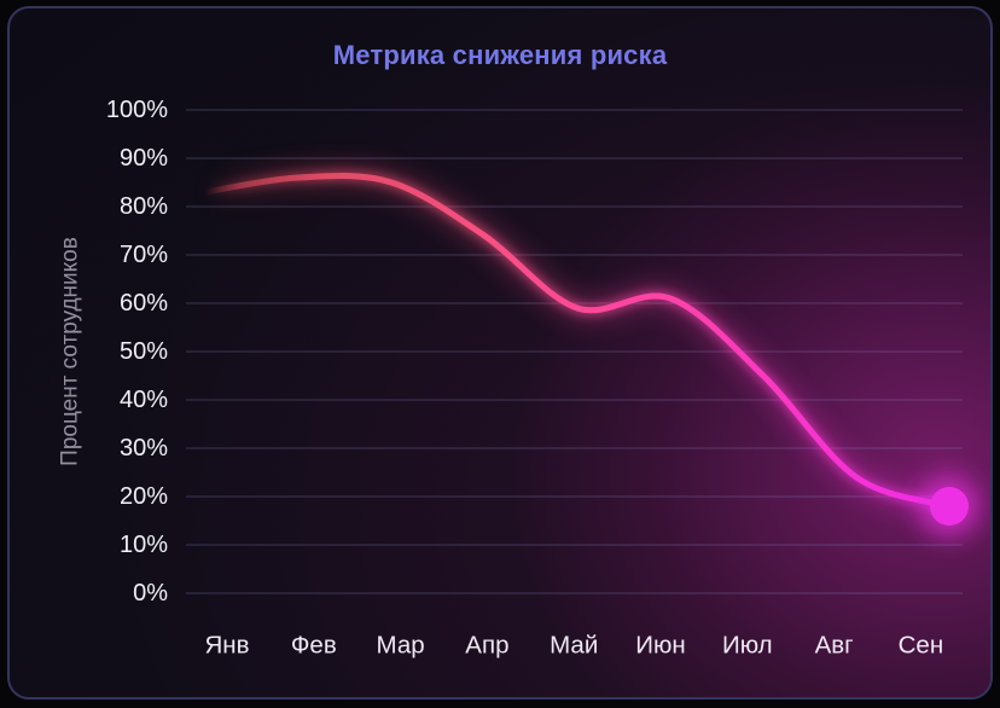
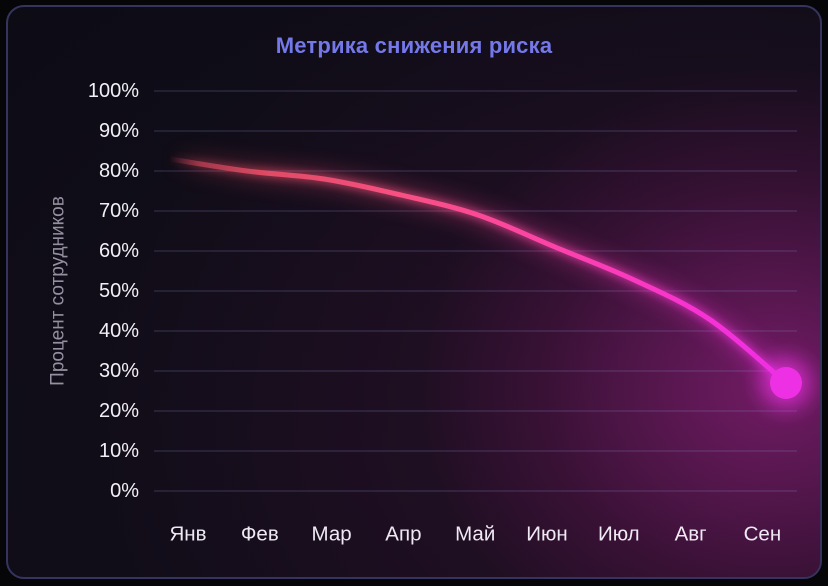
Фев: 86% -> 80%
Мар: 85% -> 78%
Май: 59% -> 69%
Июл: 45% -> 53%
Авг: 24% -> 43%
Сен: 18% -> 27%
